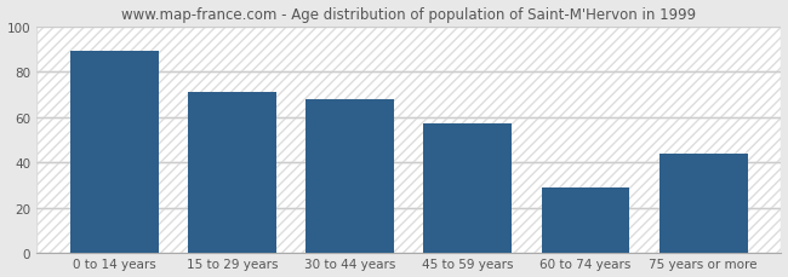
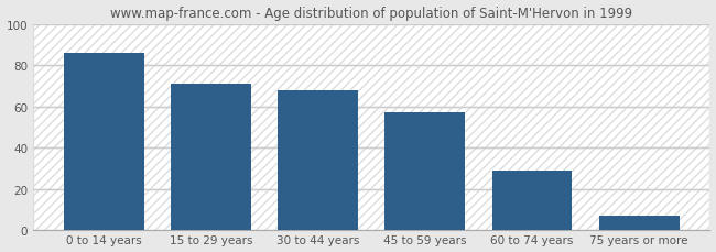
0 to 14 years: 89 -> 86
75 years or more: 44 -> 7
